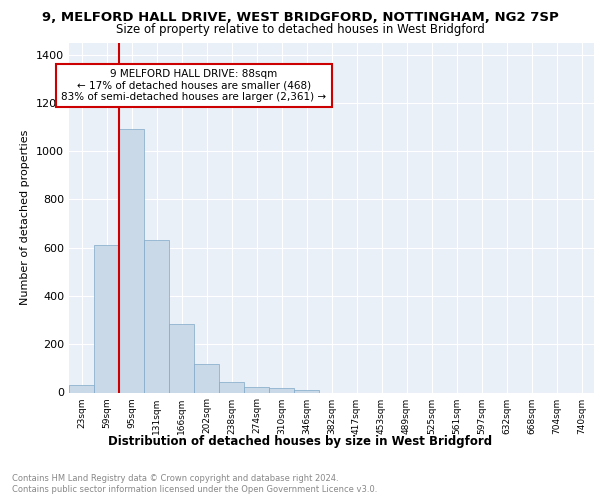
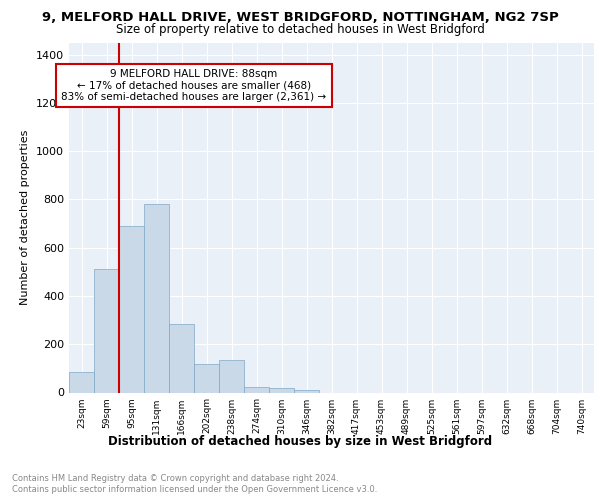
23sqm: 30 -> 85
59sqm: 610 -> 510
95sqm: 1090 -> 690
131sqm: 630 -> 780
238sqm: 45 -> 135
